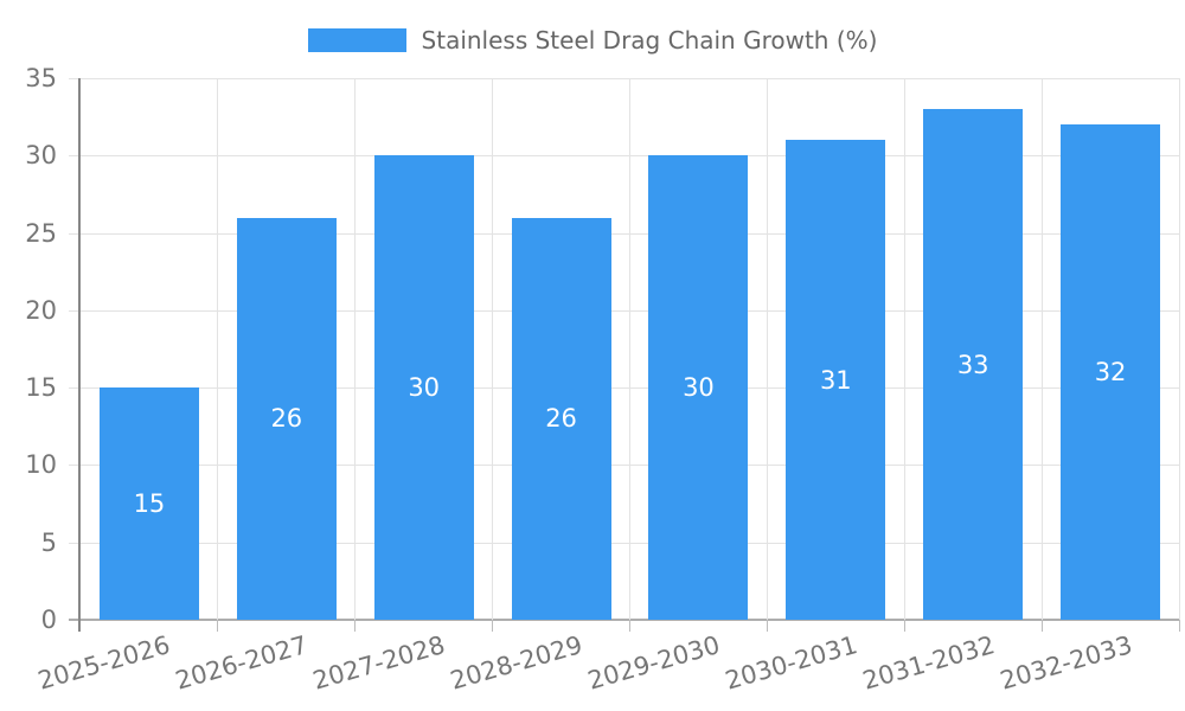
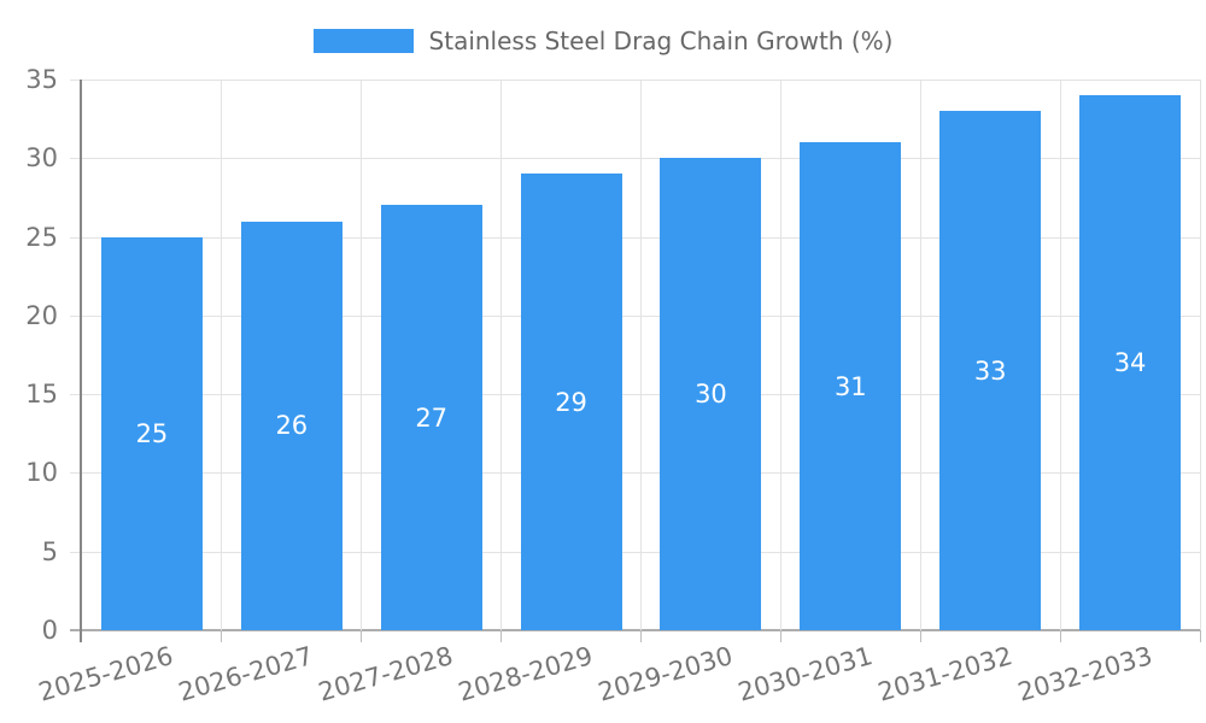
2025-2026: 15 -> 25
2027-2028: 30 -> 27
2028-2029: 26 -> 29
2032-2033: 32 -> 34
